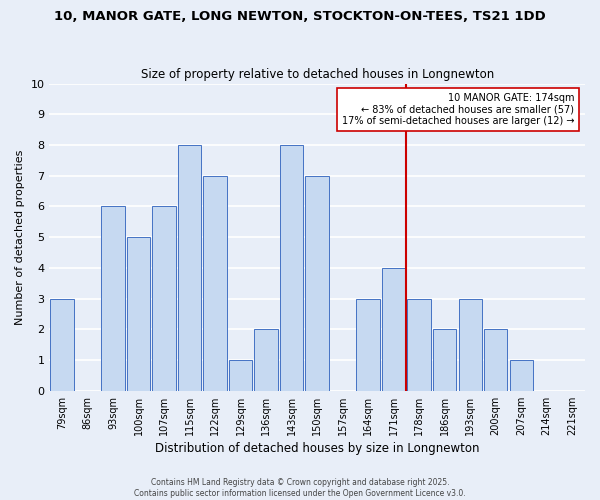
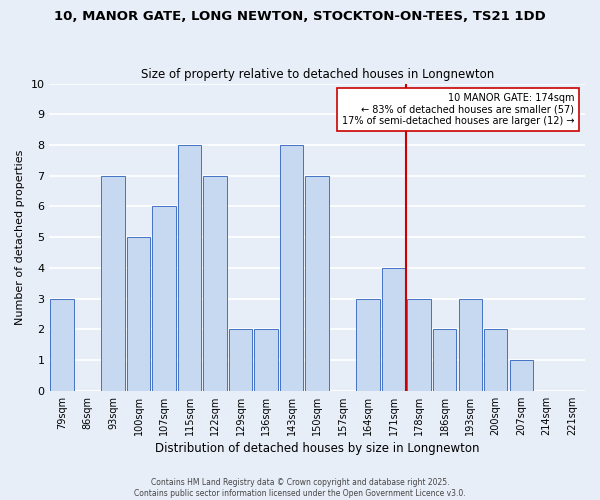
93sqm: 6 -> 7
129sqm: 1 -> 2
